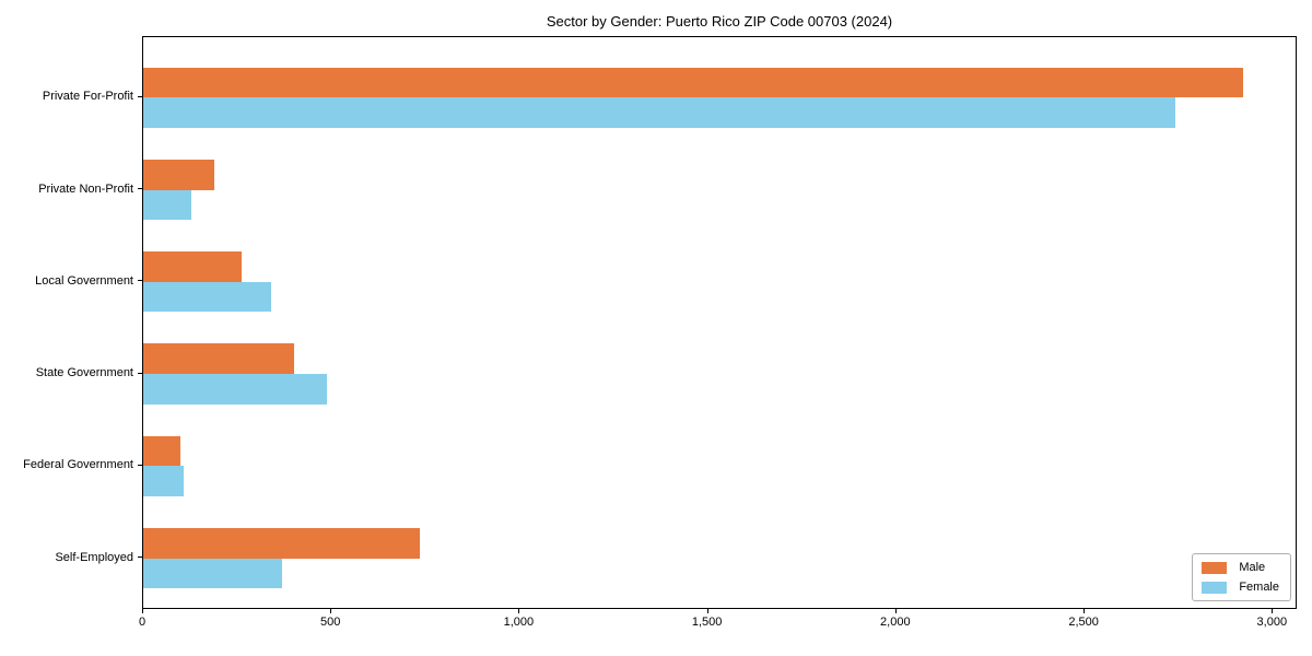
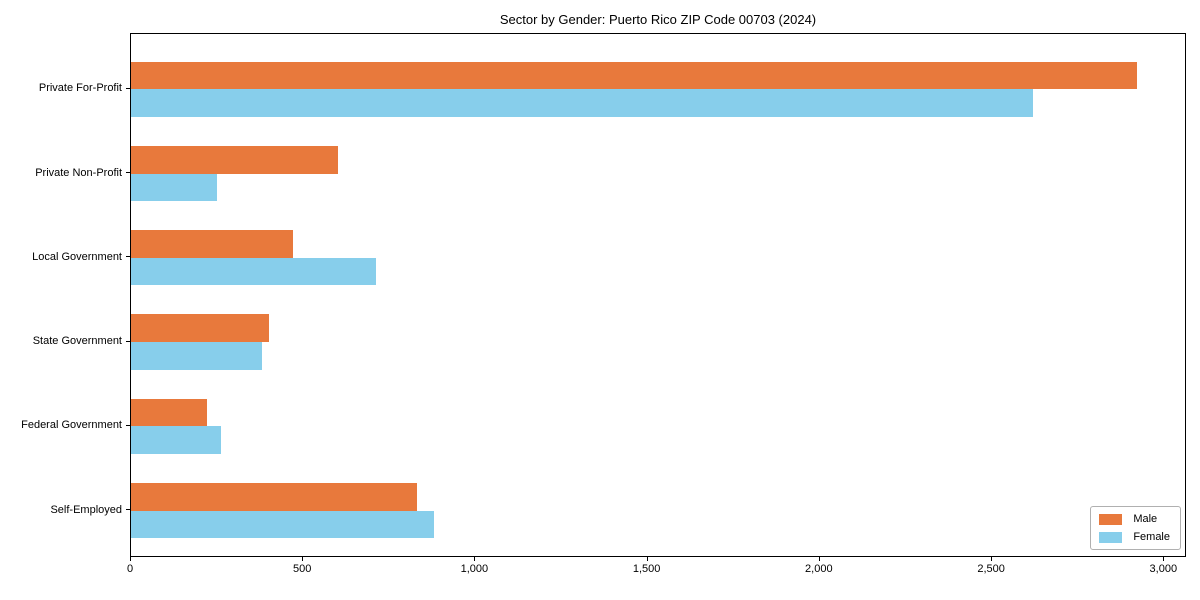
Female/Private For-Profit: 2740 -> 2620
Male/Private Non-Profit: 190 -> 600
Female/Private Non-Profit: 130 -> 250
Male/Local Government: 260 -> 470
Female/Local Government: 340 -> 710
Female/State Government: 490 -> 380
Male/Federal Government: 100 -> 220
Female/Federal Government: 110 -> 260
Male/Self-Employed: 730 -> 830
Female/Self-Employed: 370 -> 880
